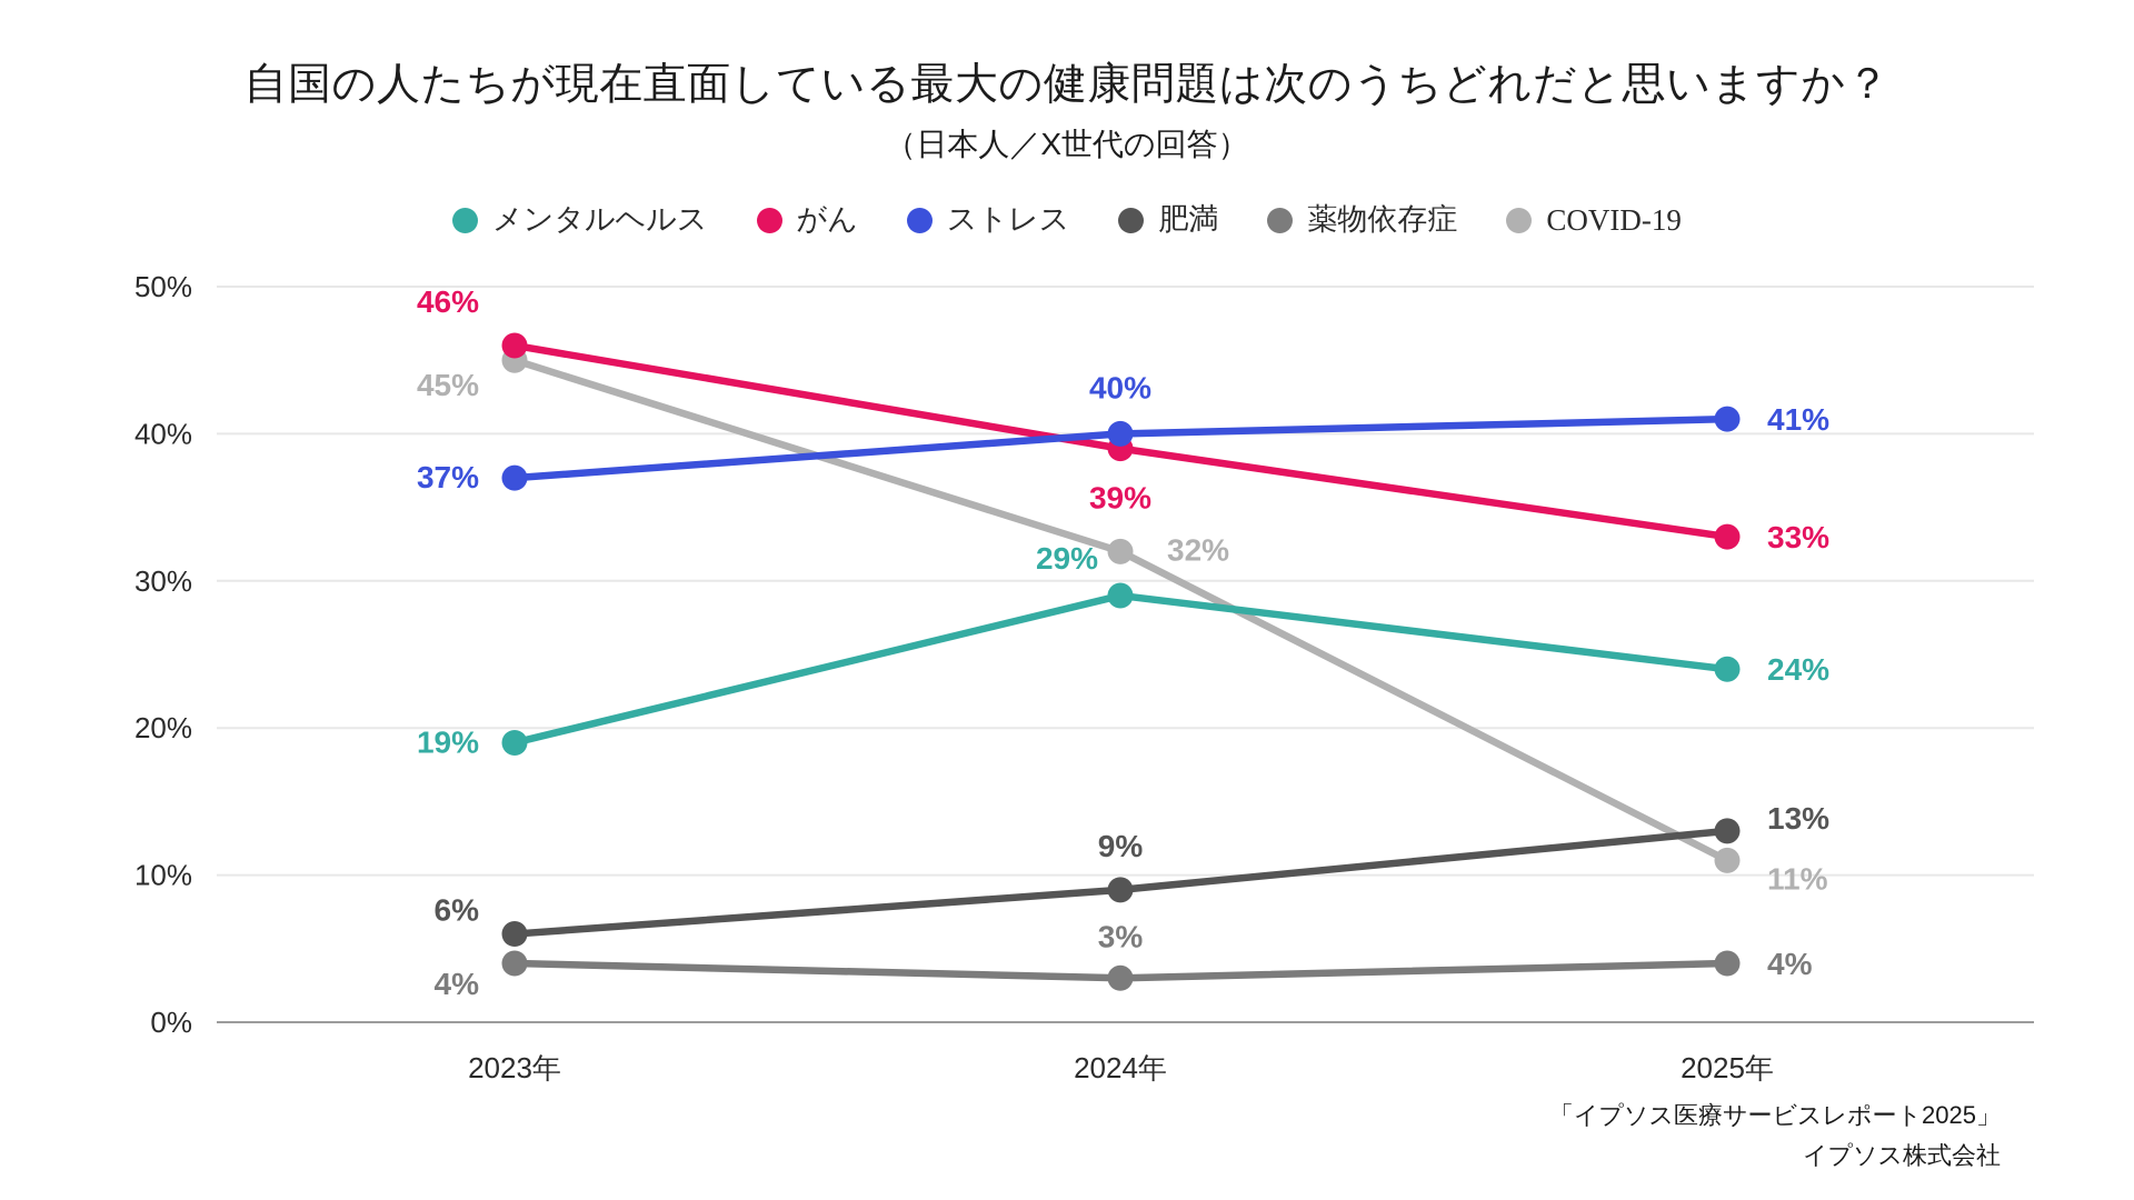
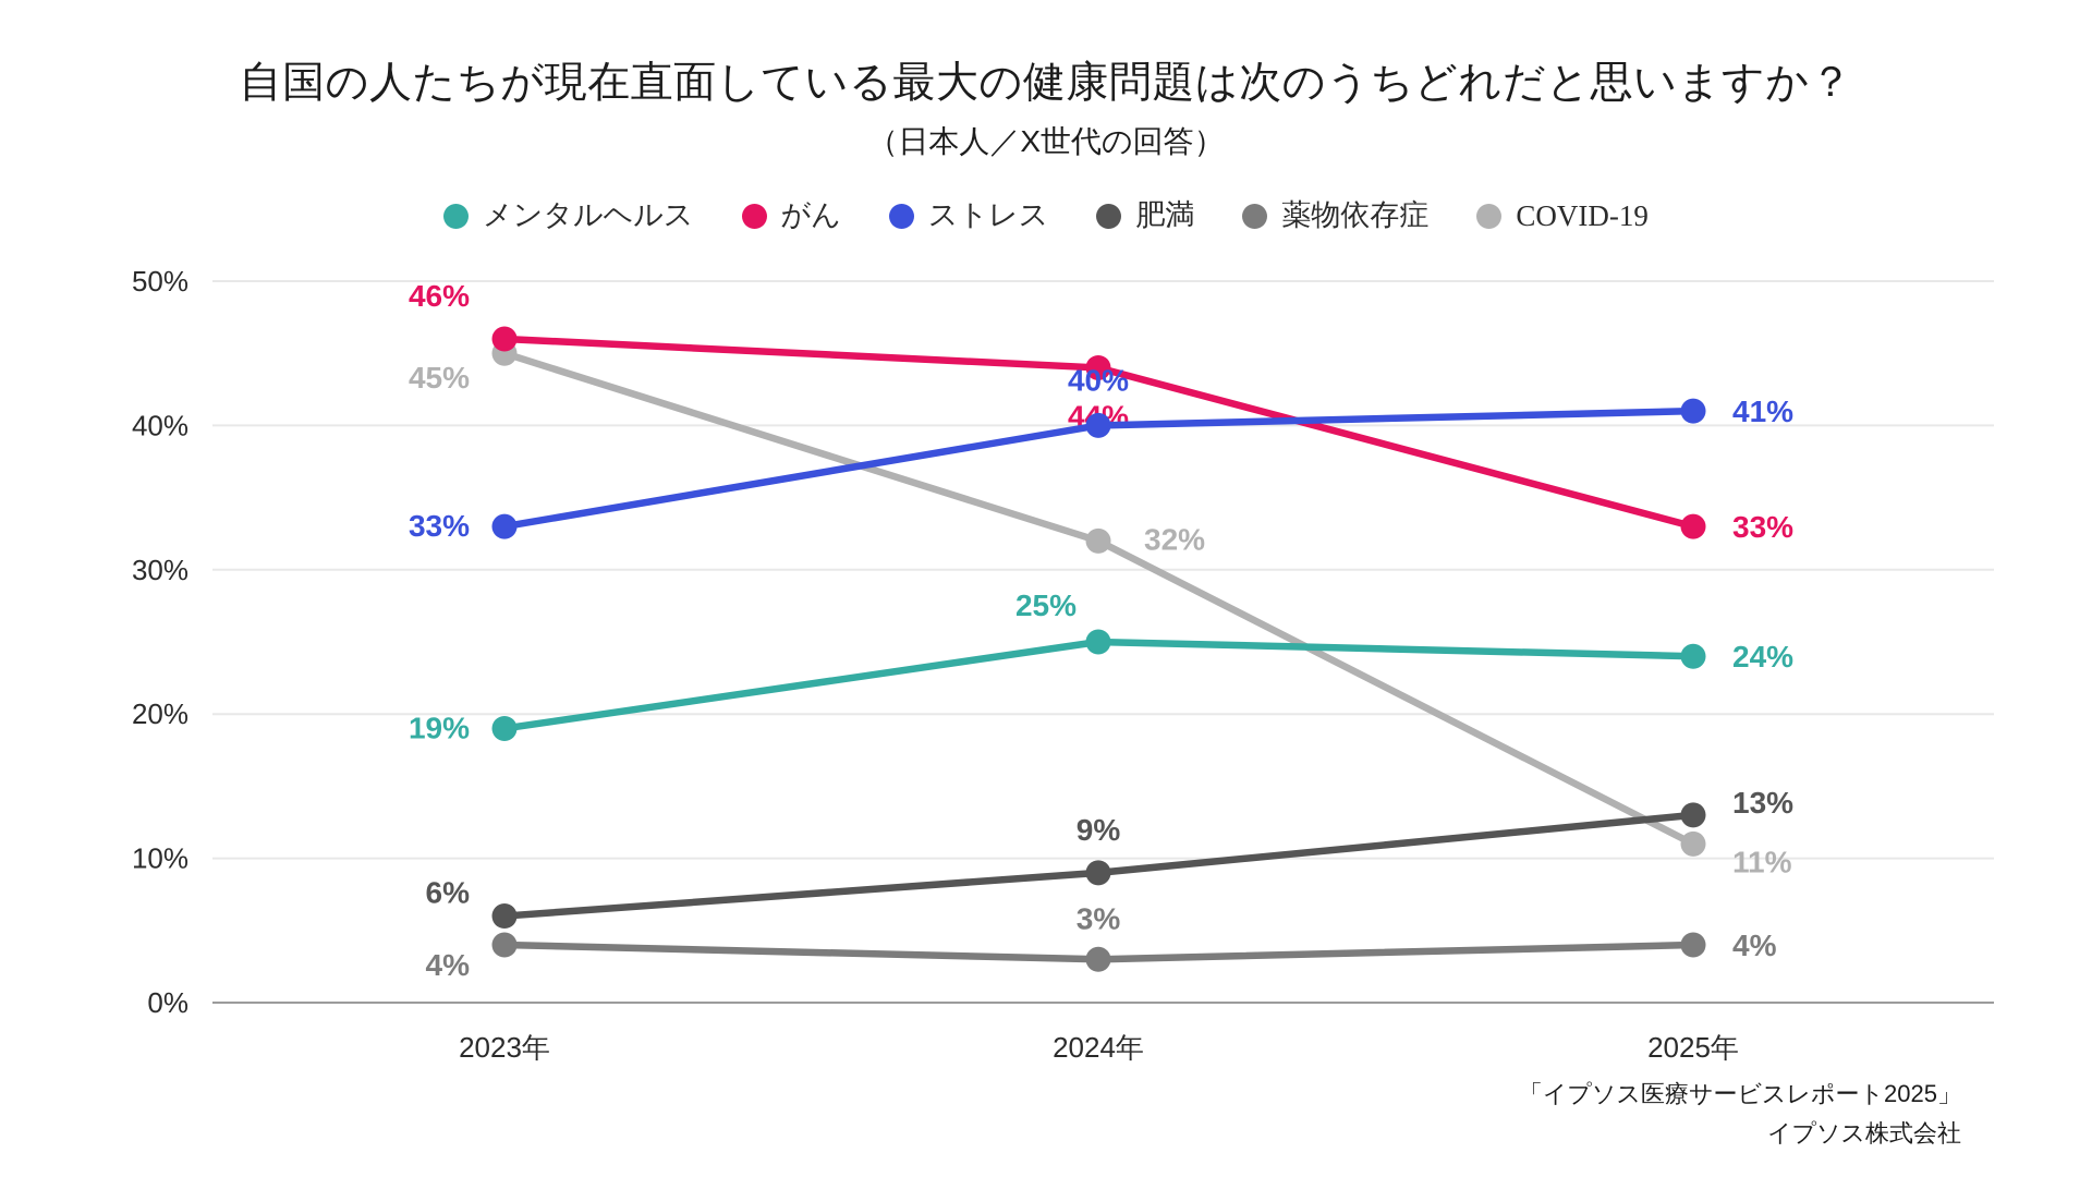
ストレス/2023年: 37% -> 33%
メンタルヘルス/2024年: 29% -> 25%
がん/2024年: 39% -> 44%
